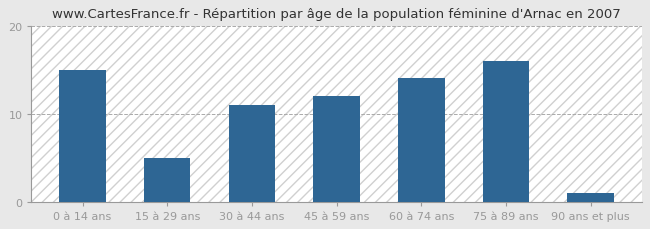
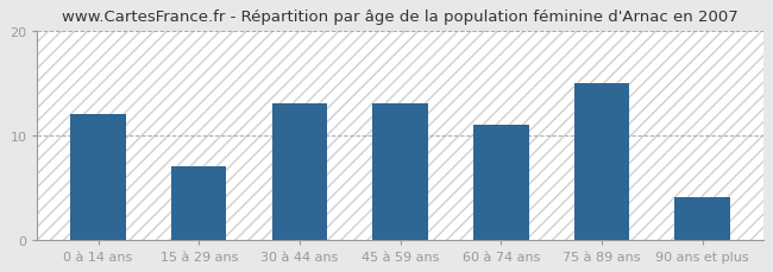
0 à 14 ans: 15 -> 12
15 à 29 ans: 5 -> 7
30 à 44 ans: 11 -> 13
45 à 59 ans: 12 -> 13
60 à 74 ans: 14 -> 11
75 à 89 ans: 16 -> 15
90 ans et plus: 1 -> 4
